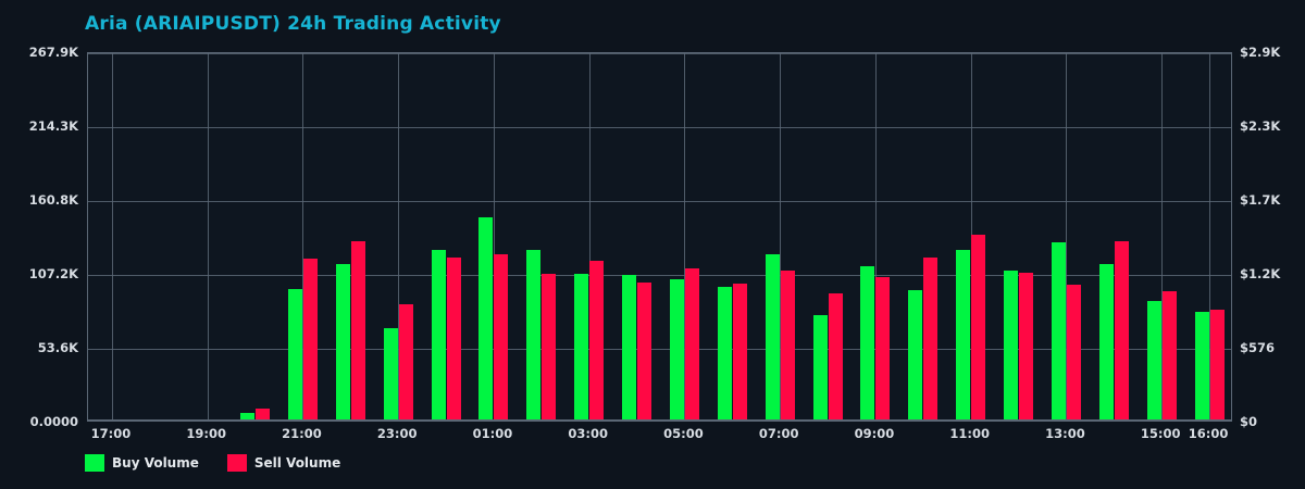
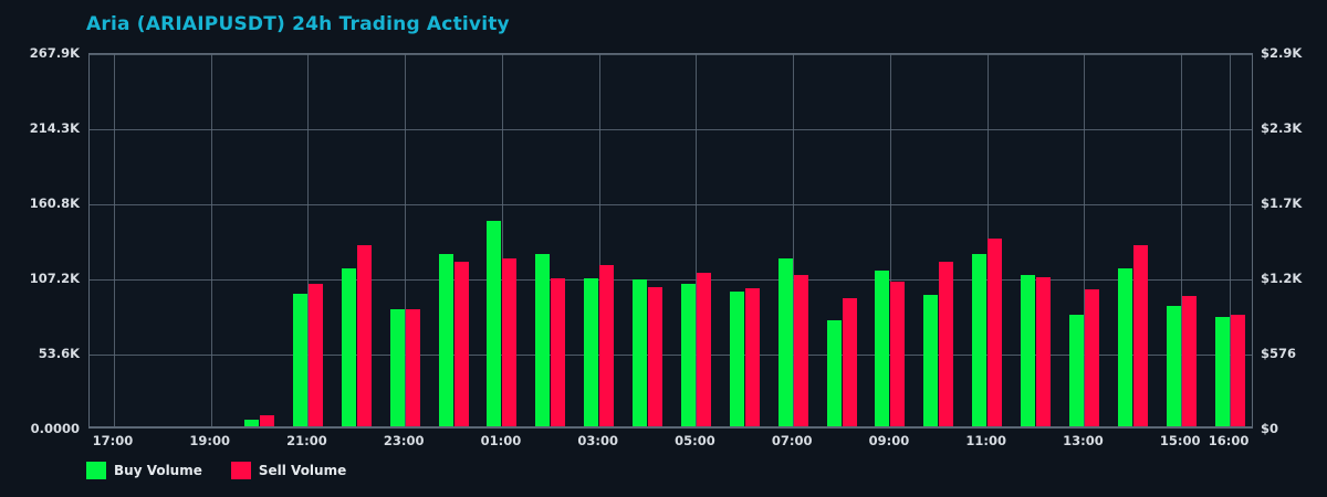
Sell Volume/21:00: 118K -> 104K
Buy Volume/23:00: 68K -> 86K
Buy Volume/13:00: 130K -> 81K
